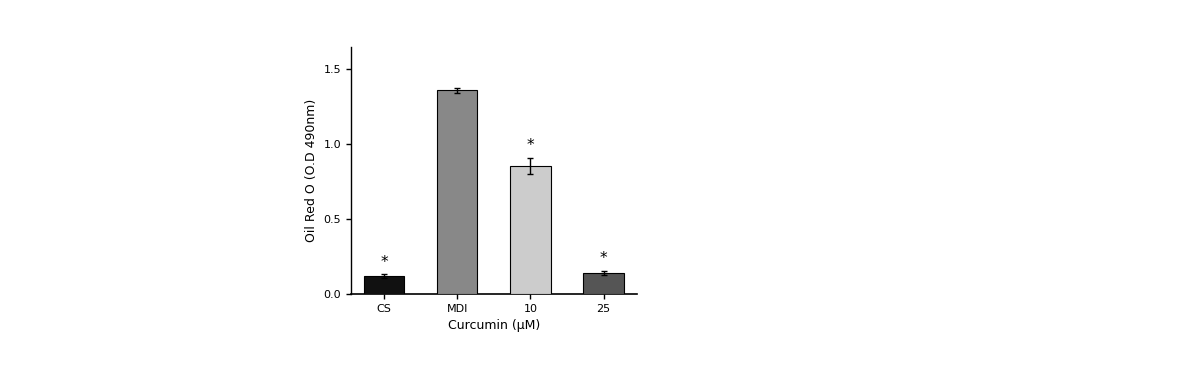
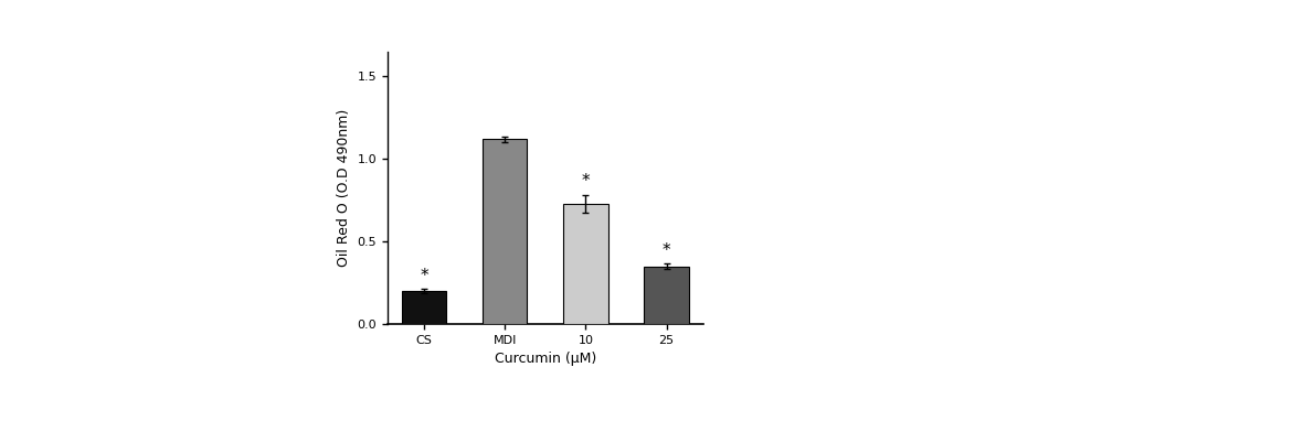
CS: 0.12 -> 0.20
MDI: 1.36 -> 1.12
10: 0.85 -> 0.73
25: 0.14 -> 0.35
